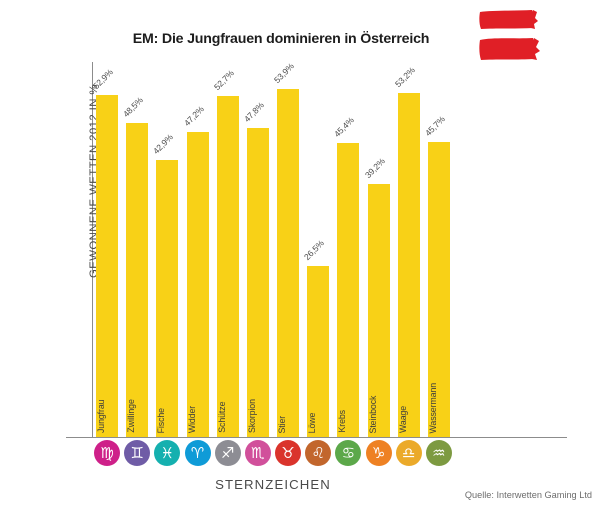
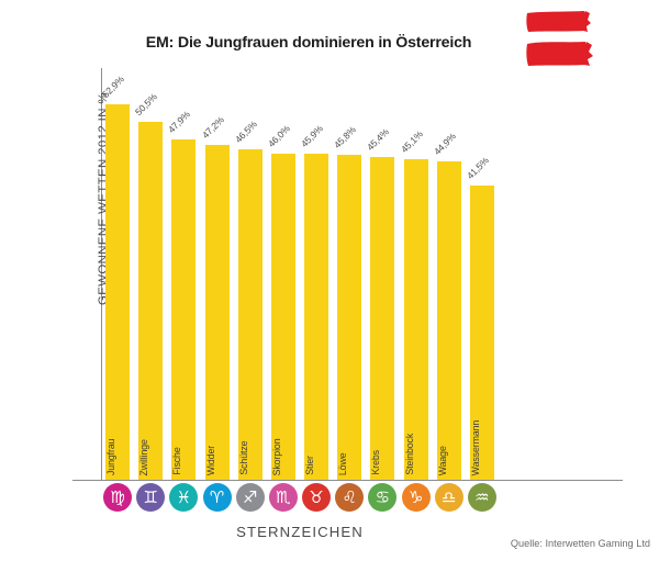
Zwillinge: 48,5% -> 50,5%
Fische: 42,9% -> 47,9%
Schütze: 52,7% -> 46,5%
Skorpion: 47,8% -> 46,0%
Stier: 53,9% -> 45,9%
Löwe: 26,5% -> 45,8%
Steinbock: 39,2% -> 45,1%
Waage: 53,2% -> 44,9%
Wassermann: 45,7% -> 41,5%
